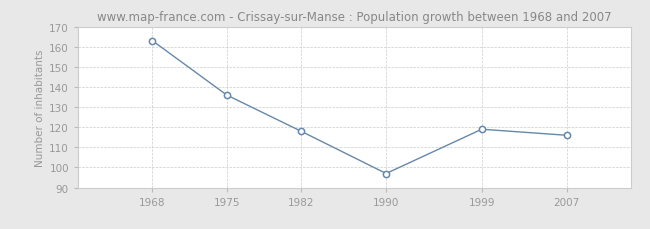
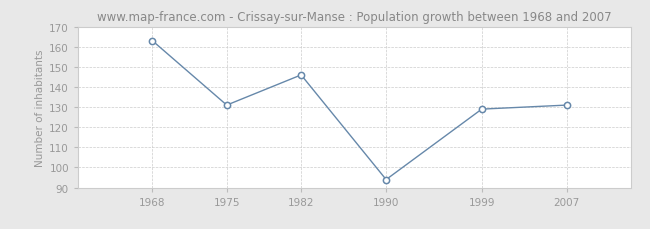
1975: 136 -> 131
1982: 118 -> 146
1990: 97 -> 94
1999: 119 -> 129
2007: 116 -> 131
